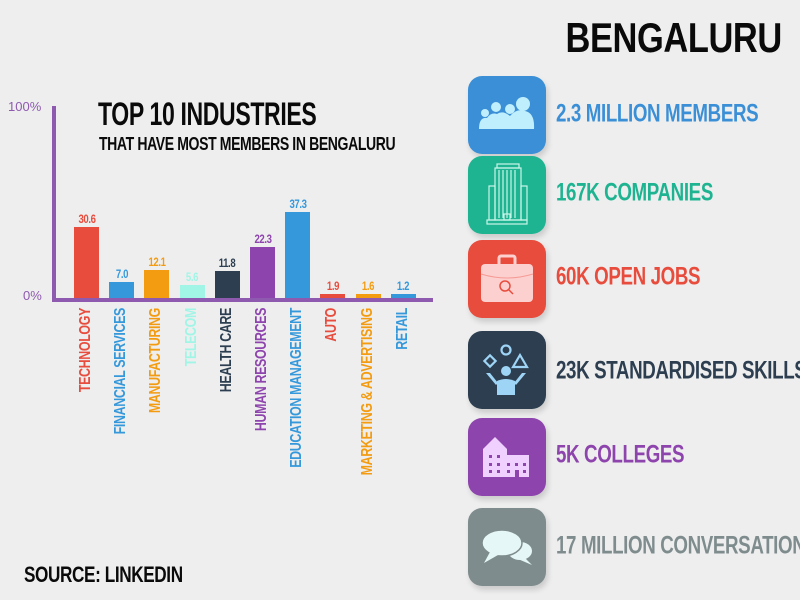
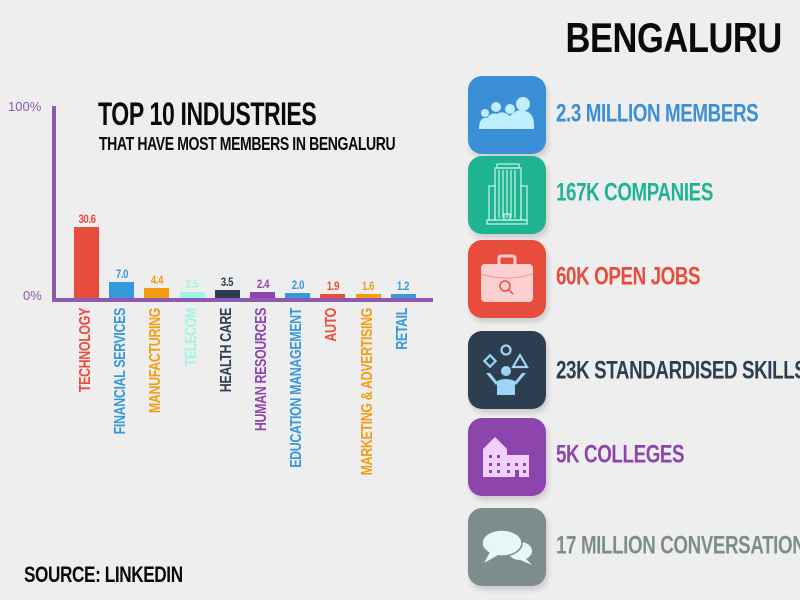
MANUFACTURING: 12.1 -> 4.4
TELECOM: 5.6 -> 2.5
HEALTH CARE: 11.8 -> 3.5
HUMAN RESOURCES: 22.3 -> 2.4
EDUCATION MANAGEMENT: 37.3 -> 2.0
